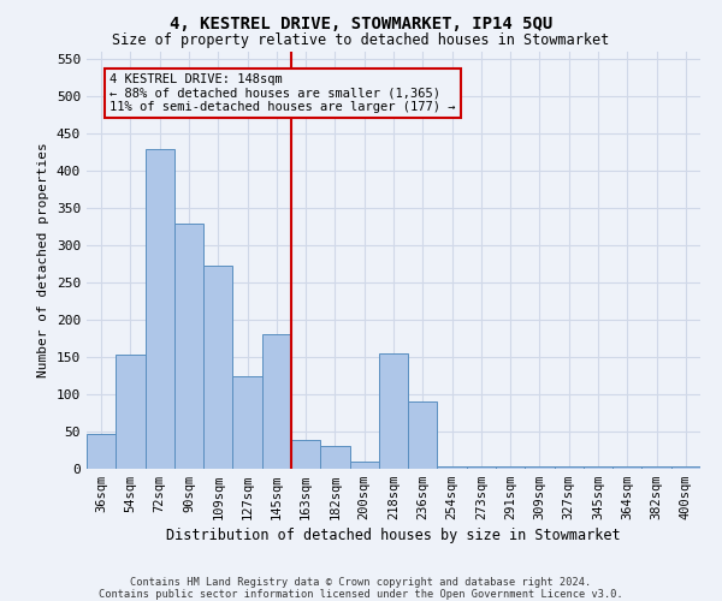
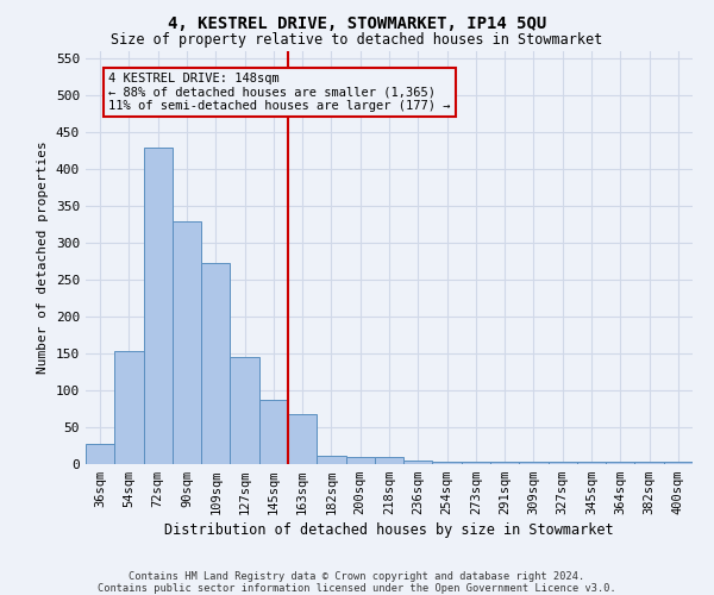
36sqm: 46 -> 27
127sqm: 124 -> 145
145sqm: 180 -> 87
163sqm: 38 -> 68
182sqm: 30 -> 12
218sqm: 154 -> 10
236sqm: 90 -> 5
